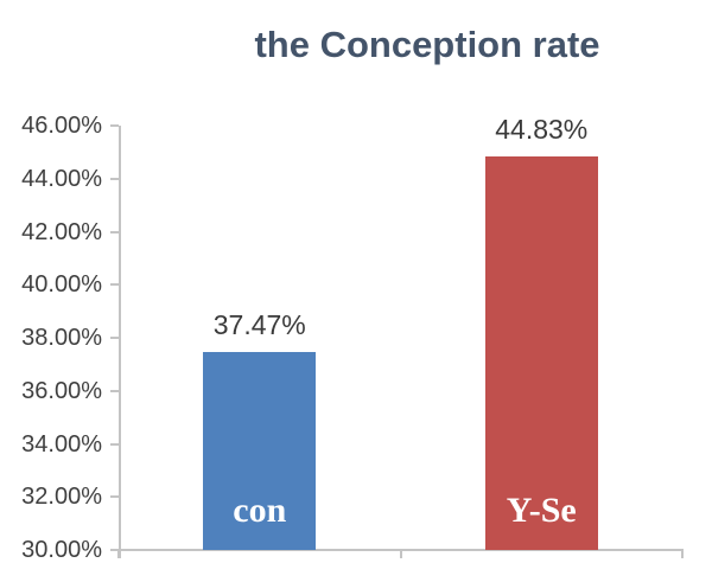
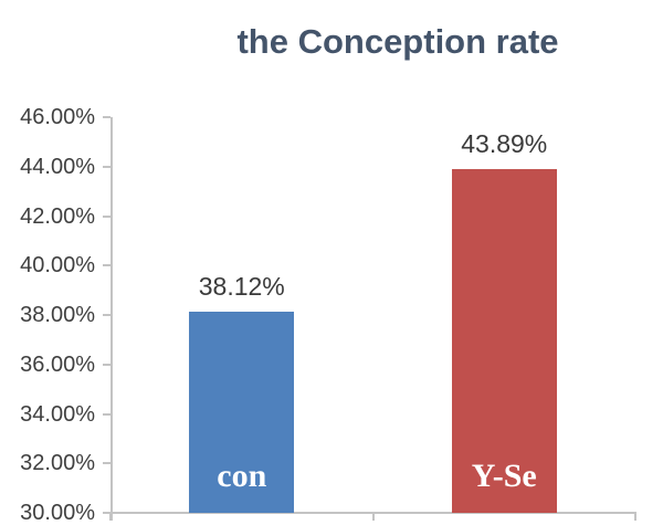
con: 37.47% -> 38.12%
Y-Se: 44.83% -> 43.89%
